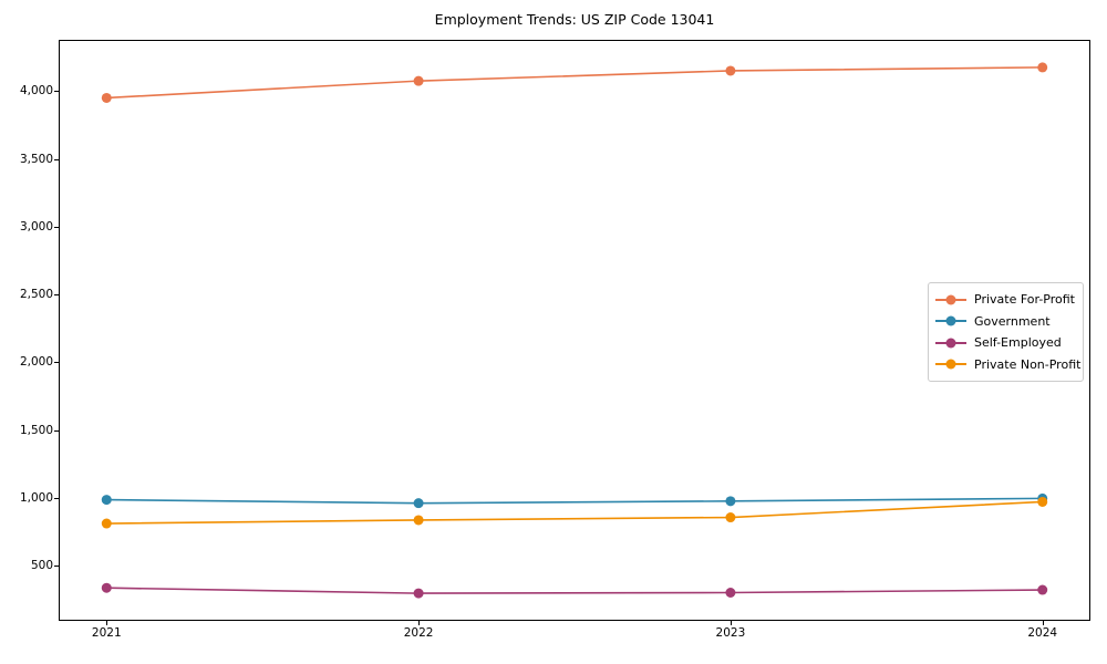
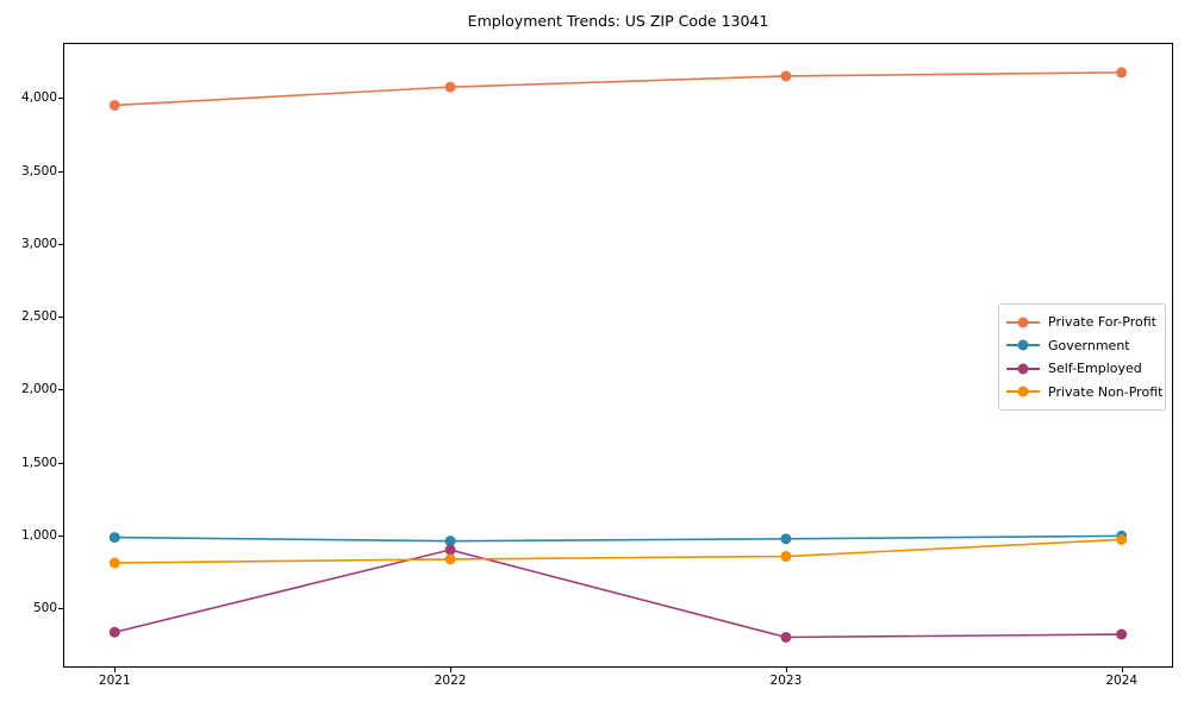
Self-Employed/2022: 300 -> 900
